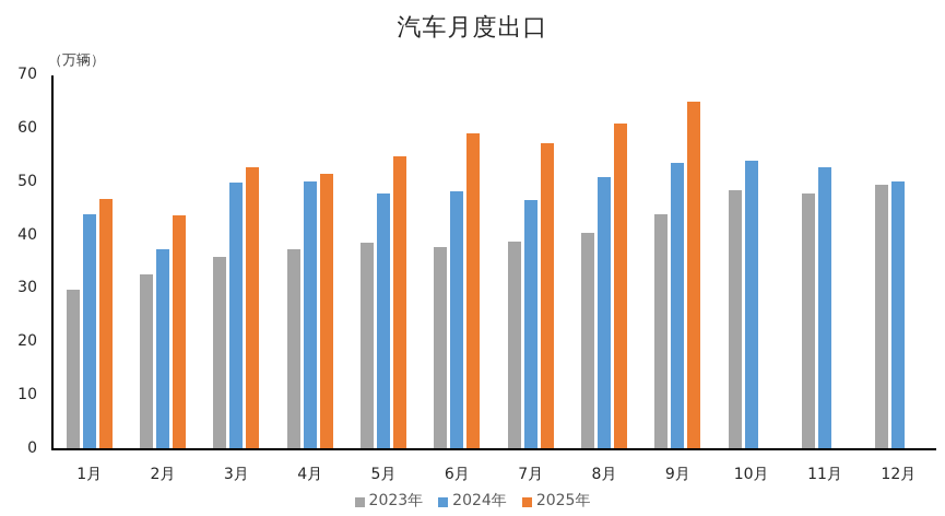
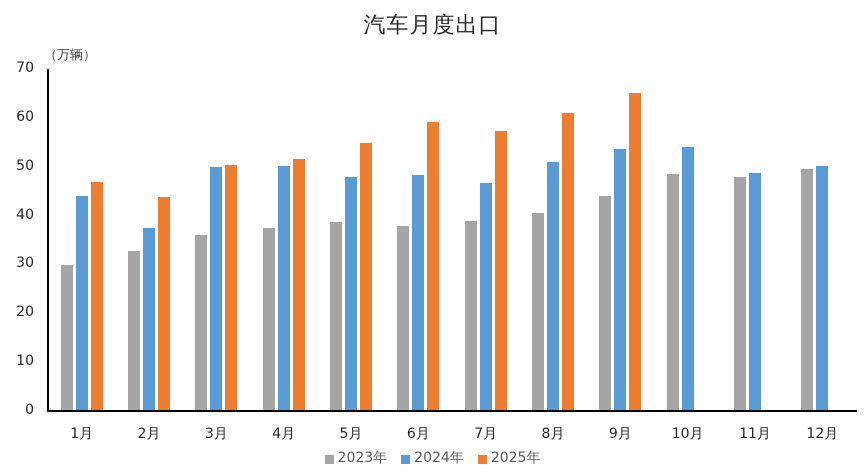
2025年/3月: 53 -> 50
2024年/11月: 53 -> 49
